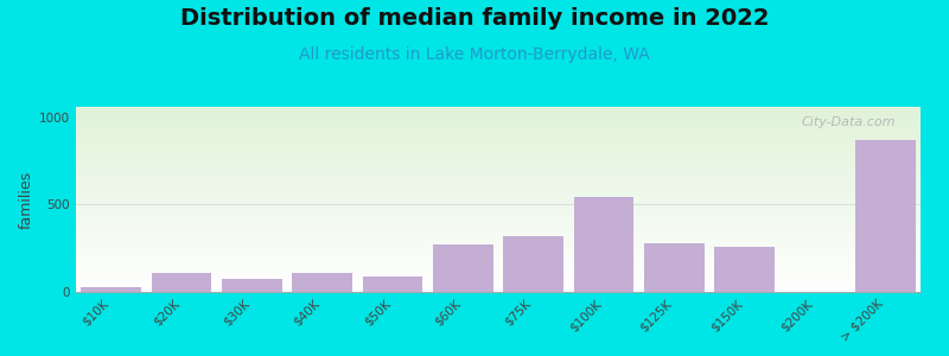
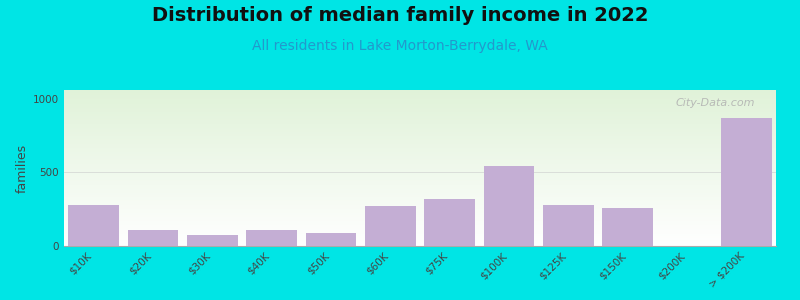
$10K: 20 -> 280
